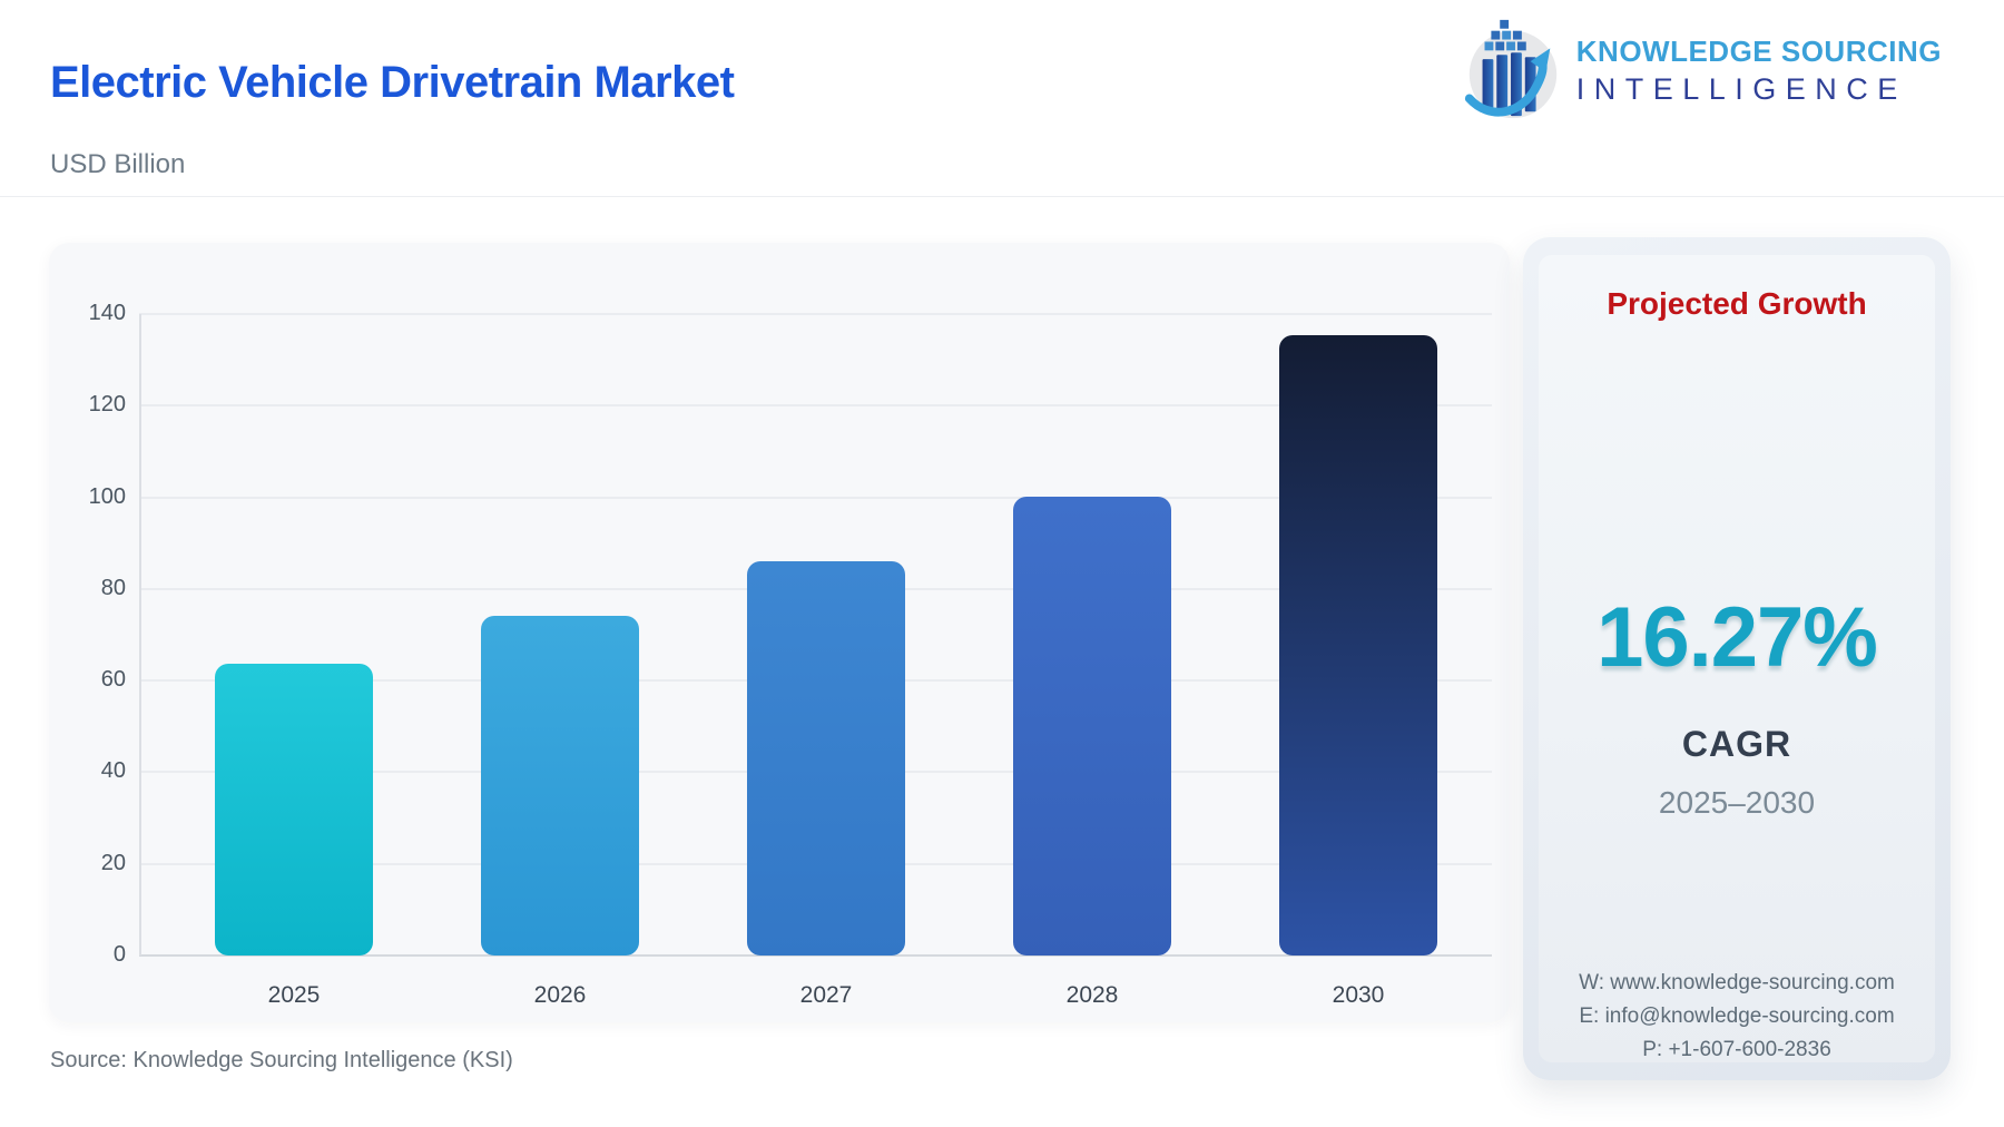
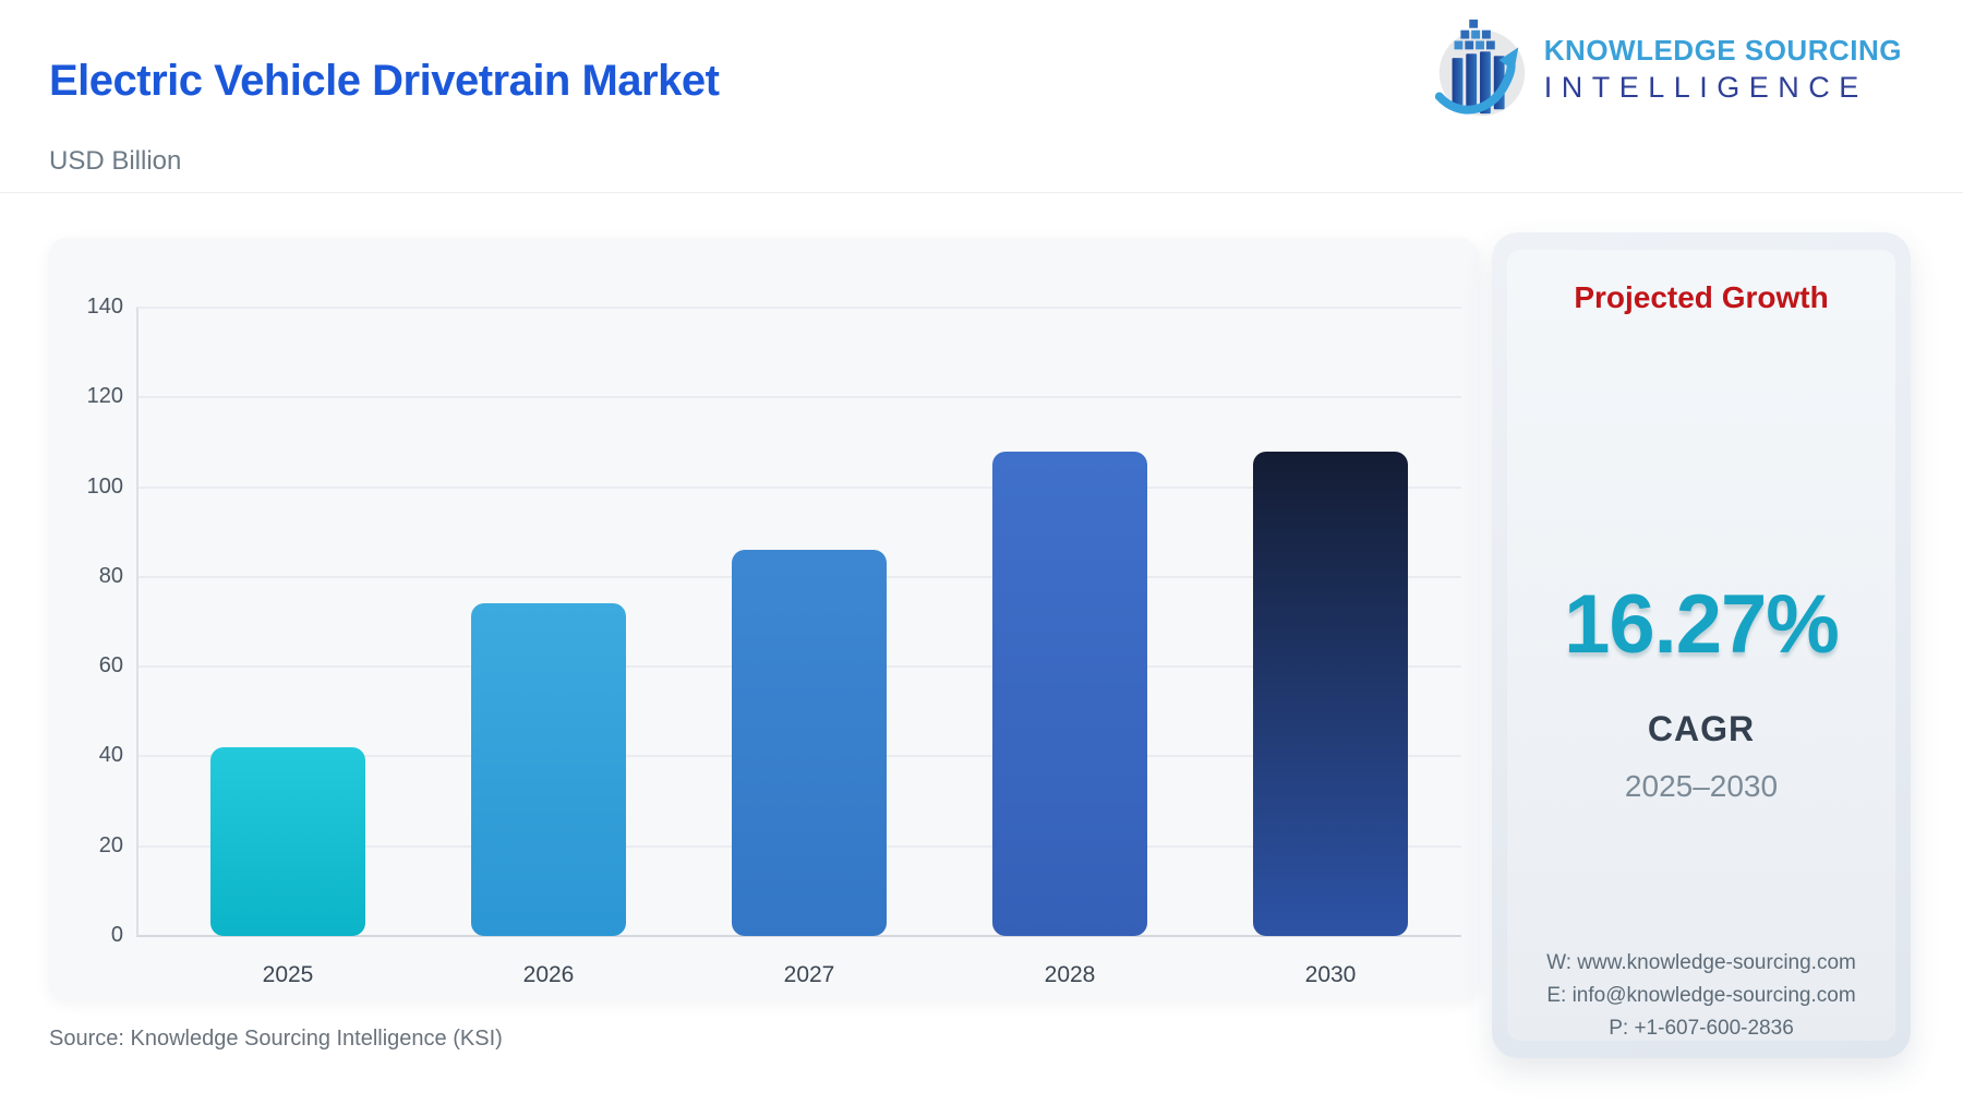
2025: 64 -> 42
2028: 100 -> 108
2030: 135 -> 108
